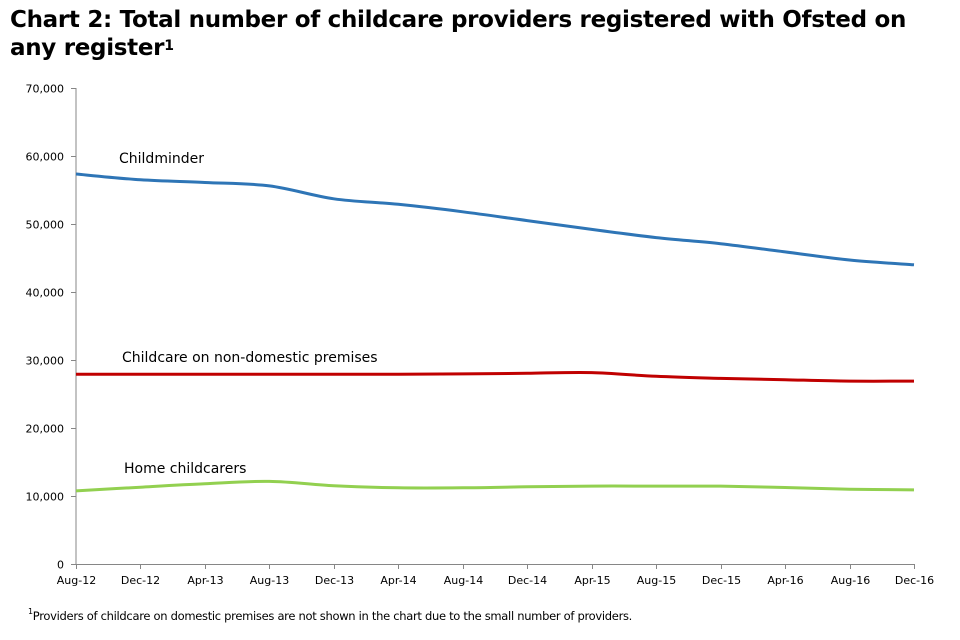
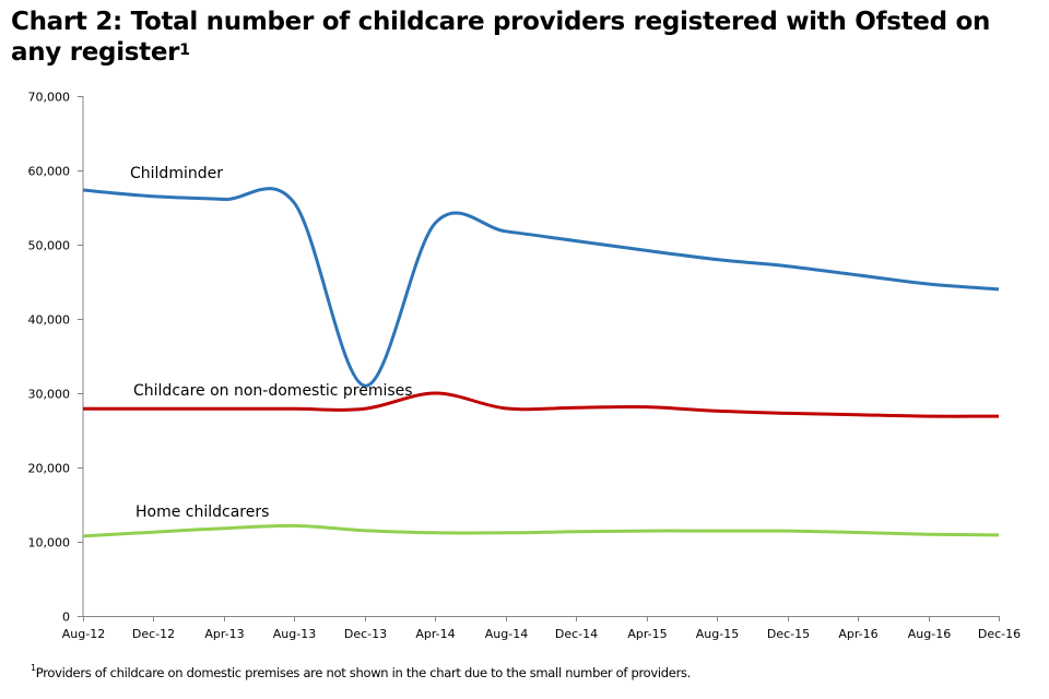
Childminder/Dec-13: 54000 -> 31000
Childcare on non-domestic premises/Apr-14: 28000 -> 30000
